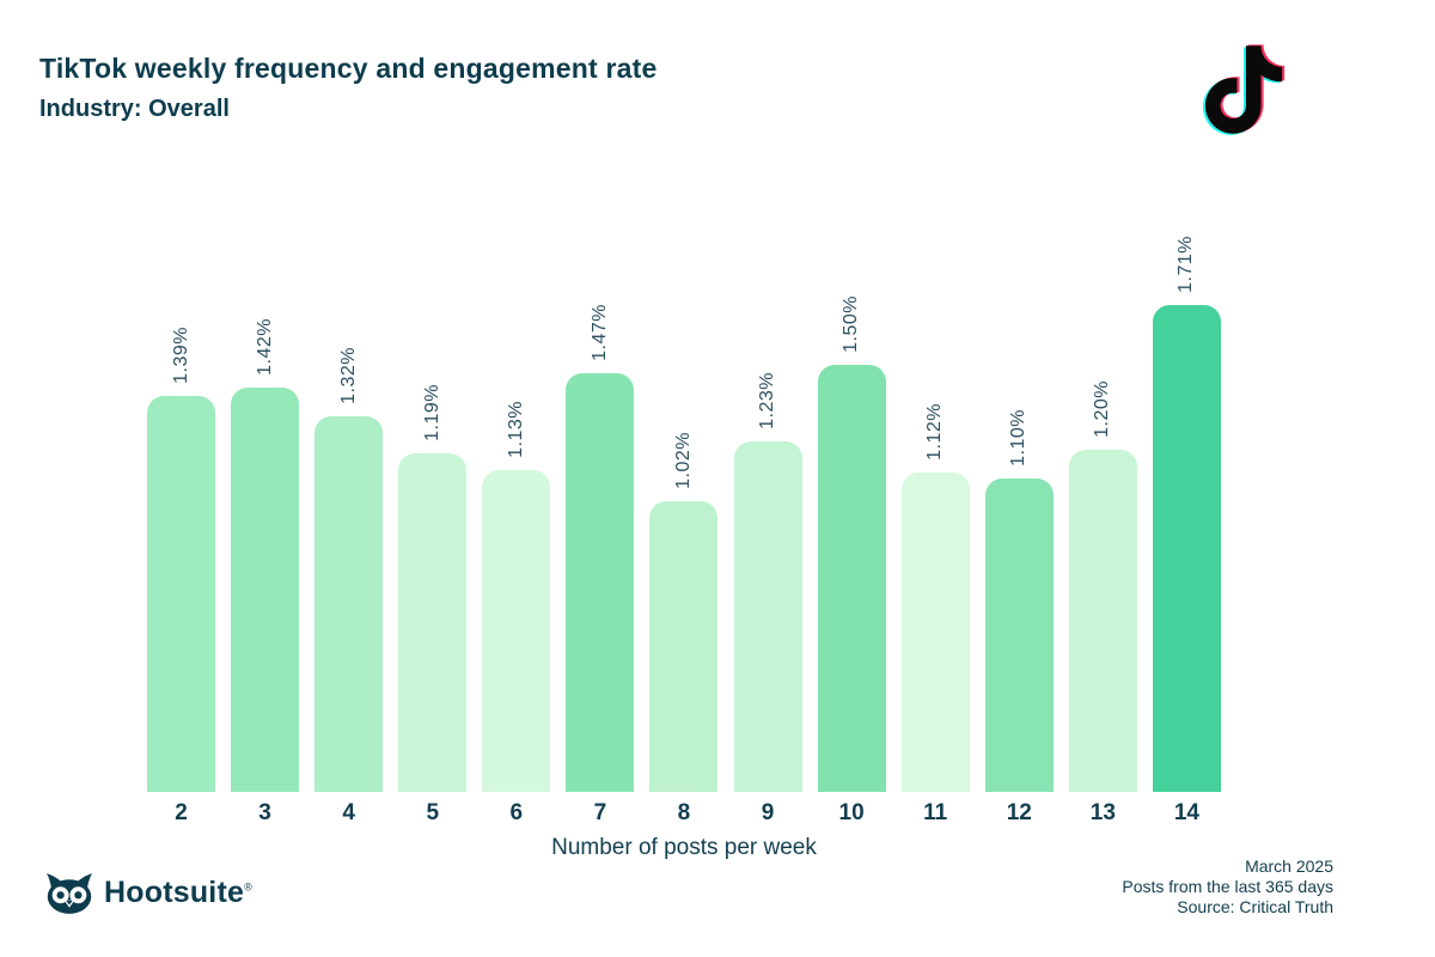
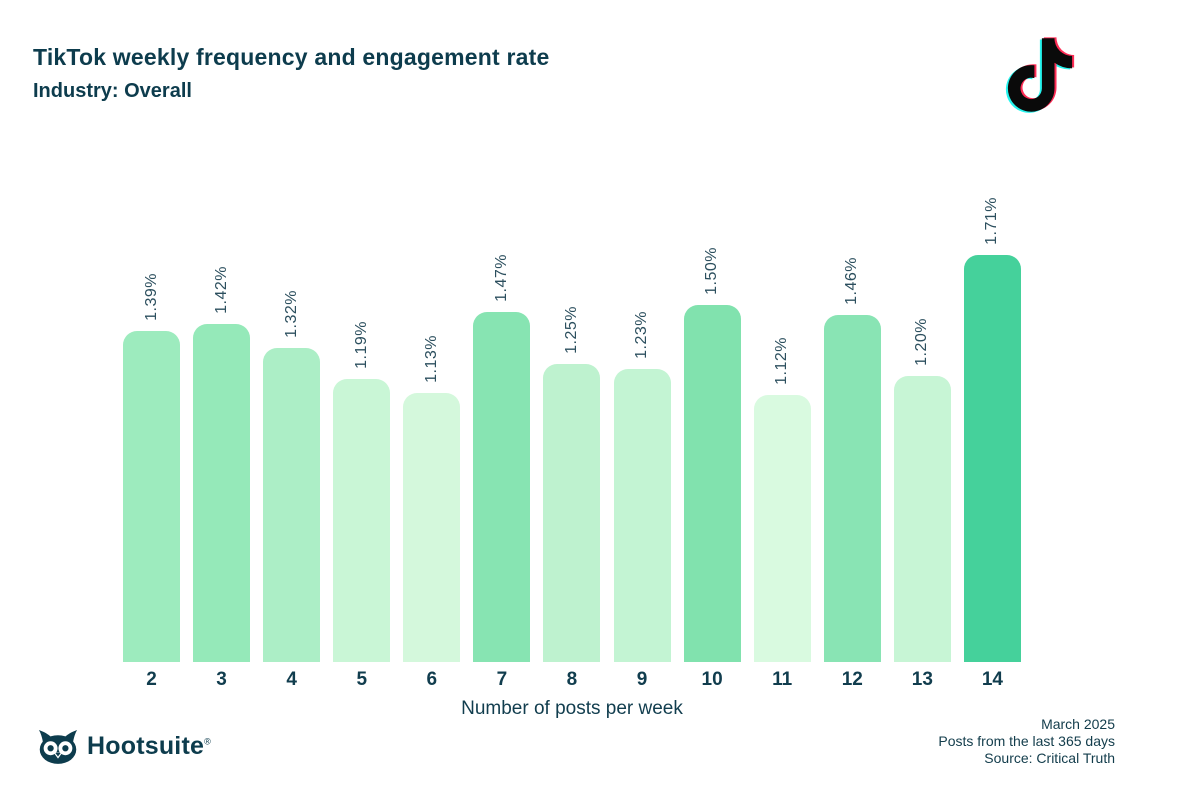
8: 1.02% -> 1.25%
12: 1.10% -> 1.46%
